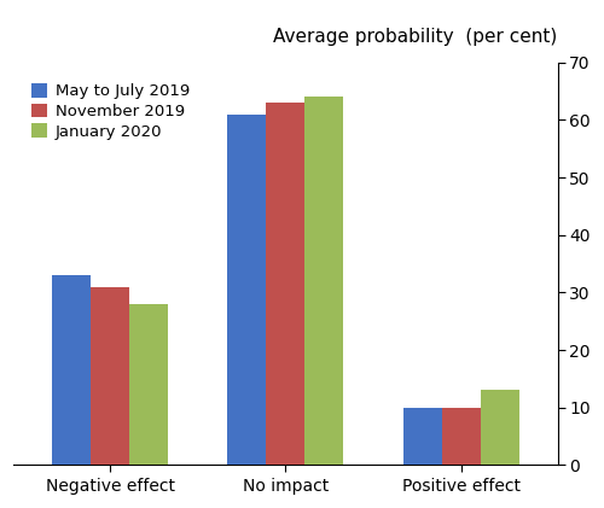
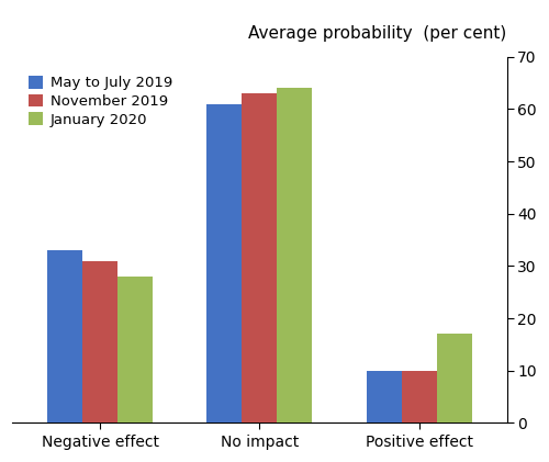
January 2020/Positive effect: 13 -> 17
